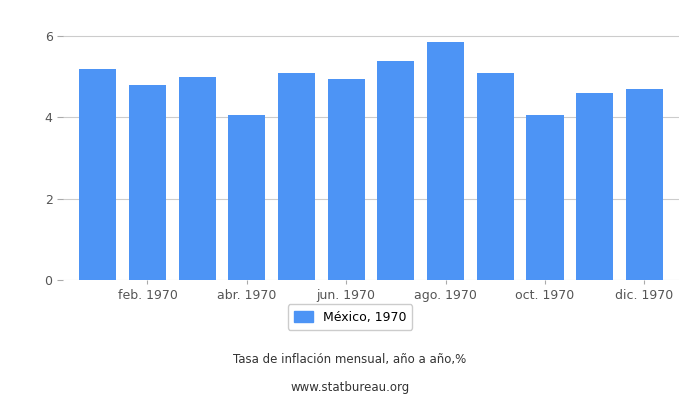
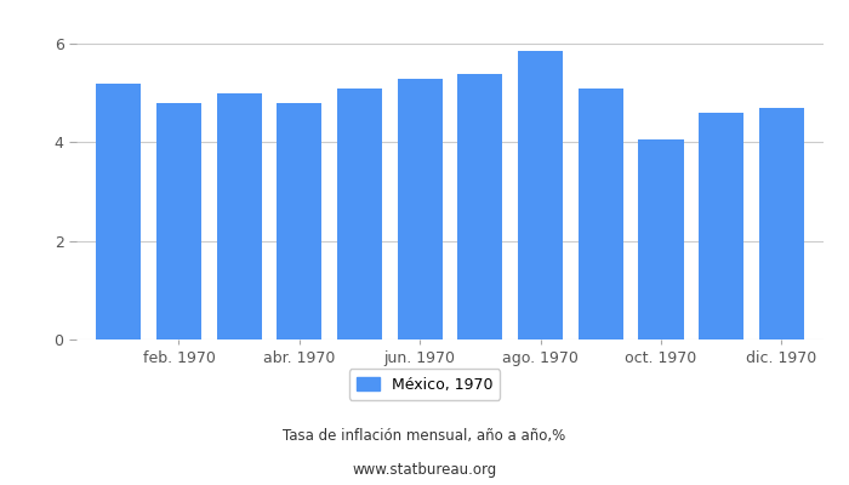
abr. 1970: 4.05 -> 4.80
jun. 1970: 4.95 -> 5.30
